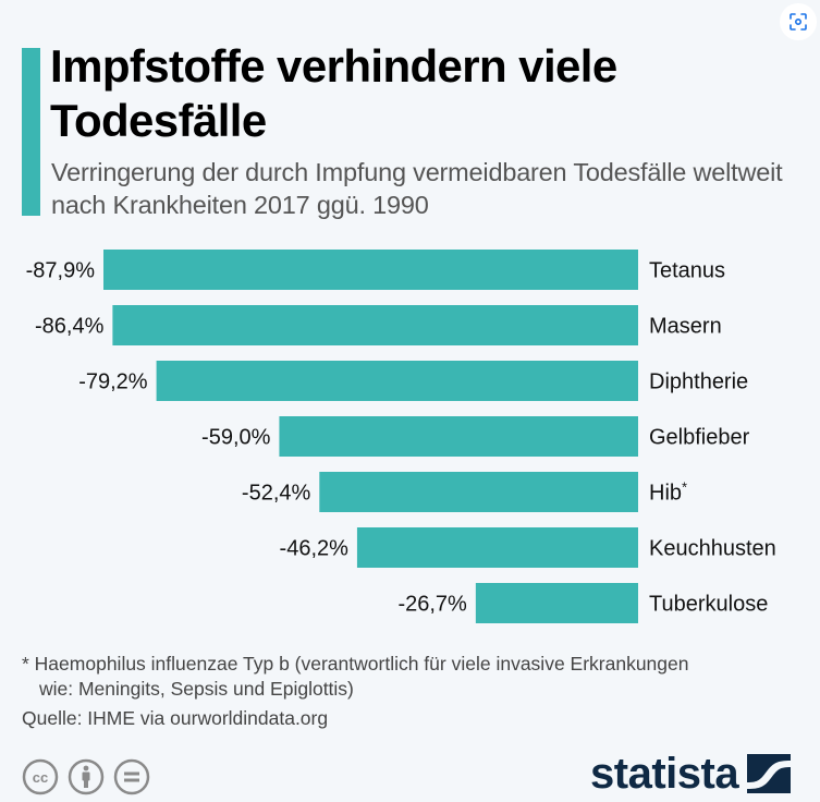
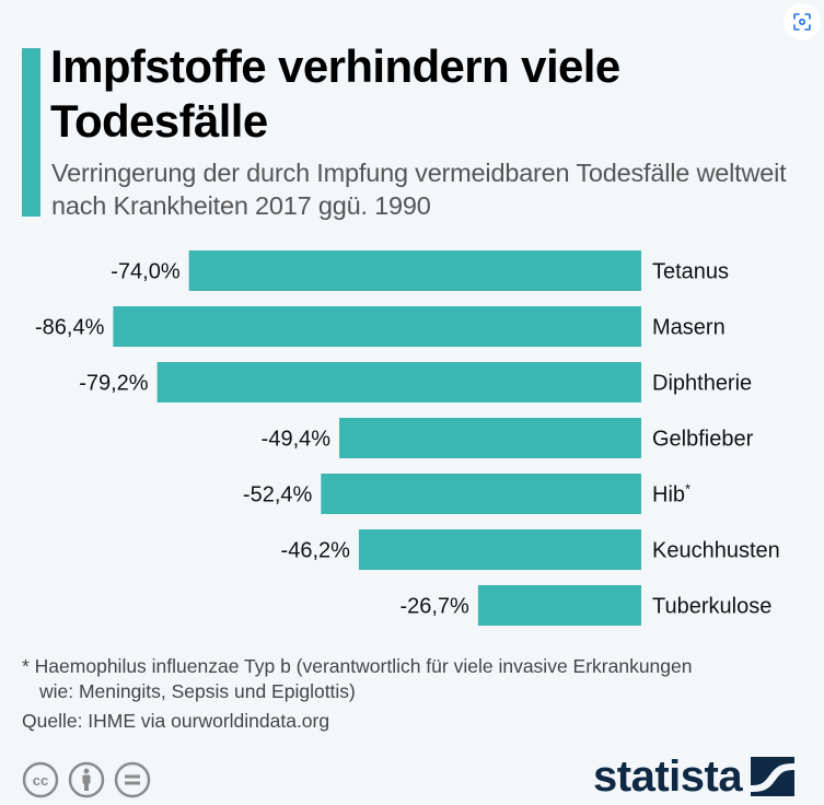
Tetanus: -87,9% -> -74,0%
Gelbfieber: -59,0% -> -49,4%
